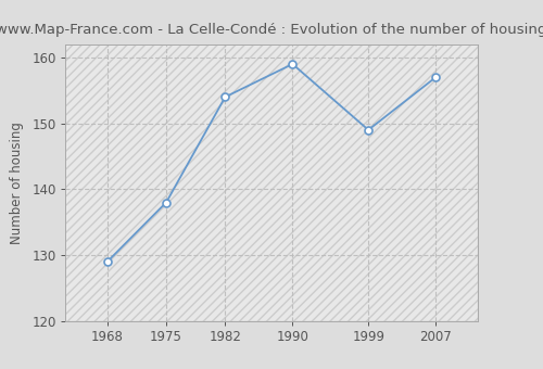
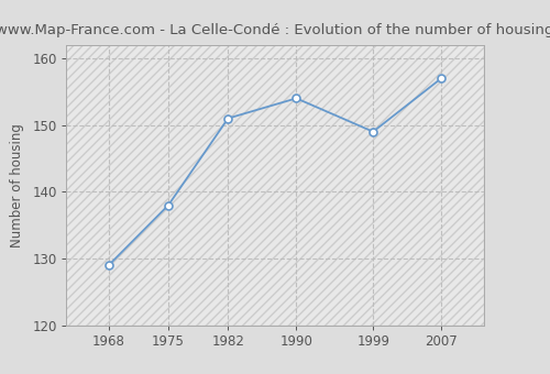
1982: 154 -> 151
1990: 159 -> 154
